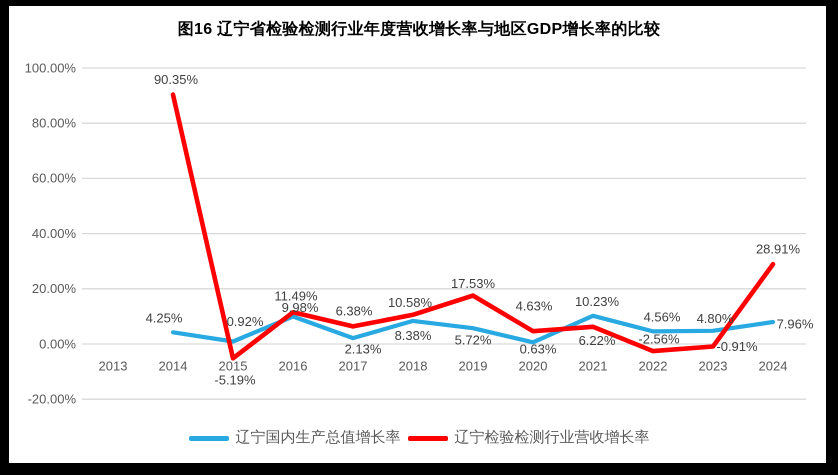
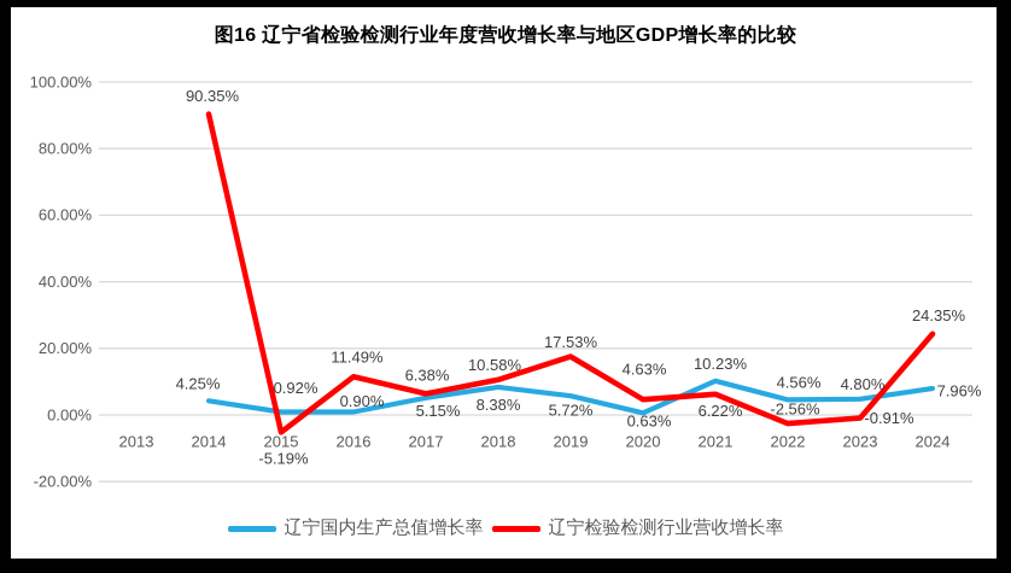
辽宁国内生产总值增长率/2016: 9.98% -> 0.90%
辽宁国内生产总值增长率/2017: 2.13% -> 5.15%
辽宁检验检测行业营收增长率/2024: 28.91% -> 24.35%
